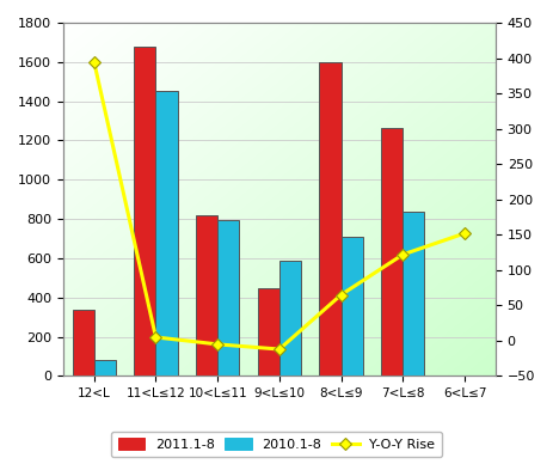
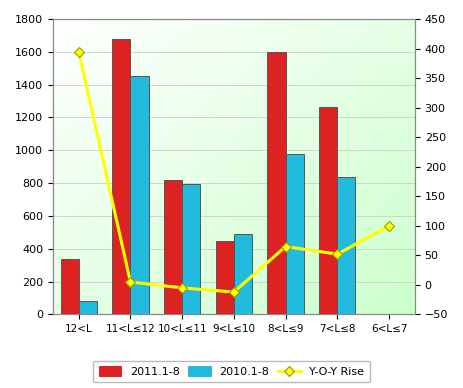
2010.1-8/9<L≤10: 590 -> 490
2010.1-8/8<L≤9: 710 -> 980
Y-O-Y Rise/7<L≤8: 122 -> 52
Y-O-Y Rise/6<L≤7: 152 -> 100
